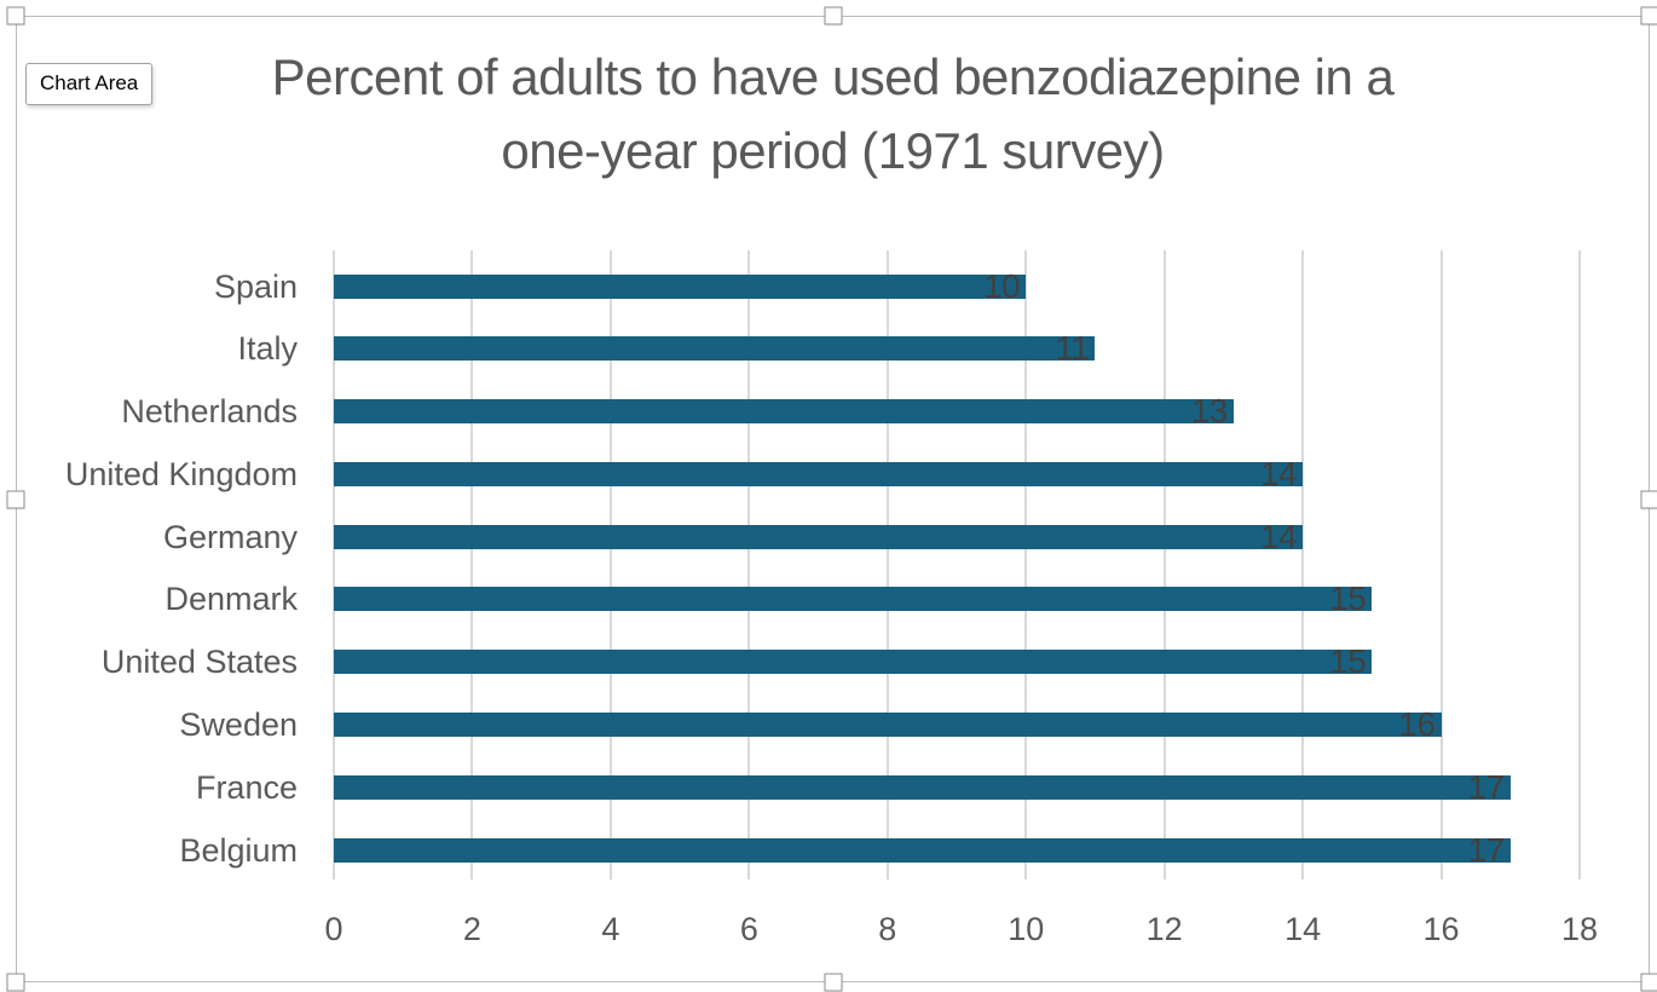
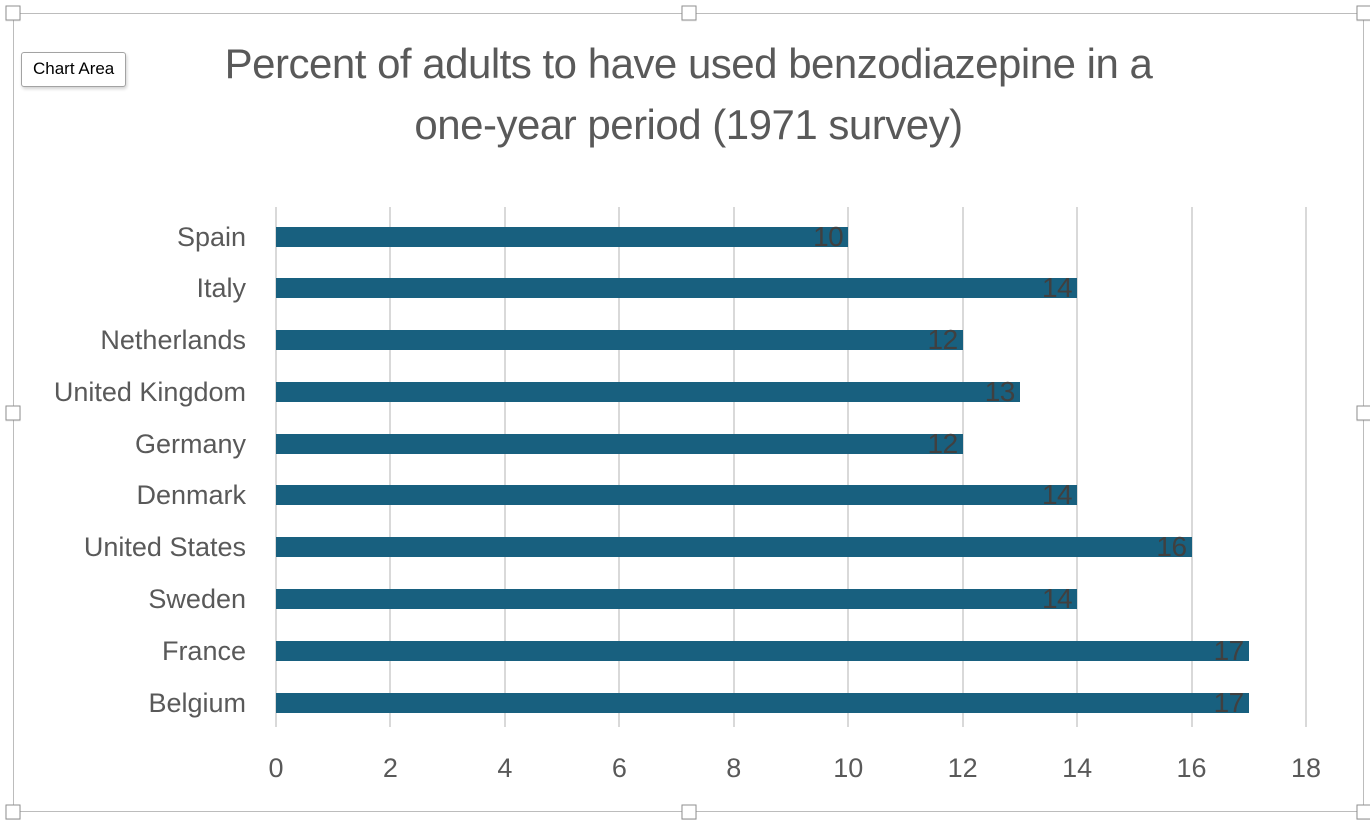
Italy: 11 -> 14
Netherlands: 13 -> 12
United Kingdom: 14 -> 13
Germany: 14 -> 12
Denmark: 15 -> 14
United States: 15 -> 16
Sweden: 16 -> 14
